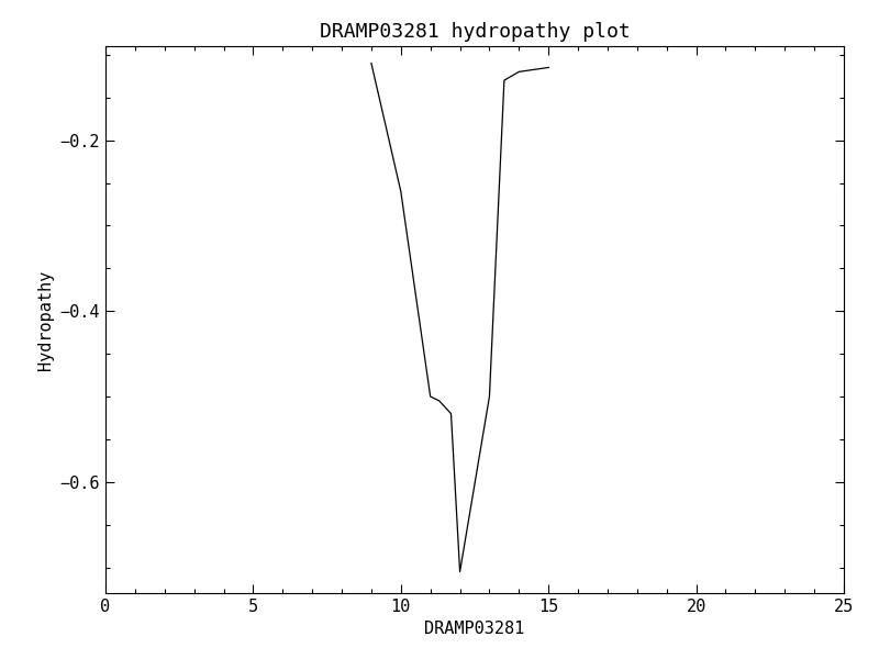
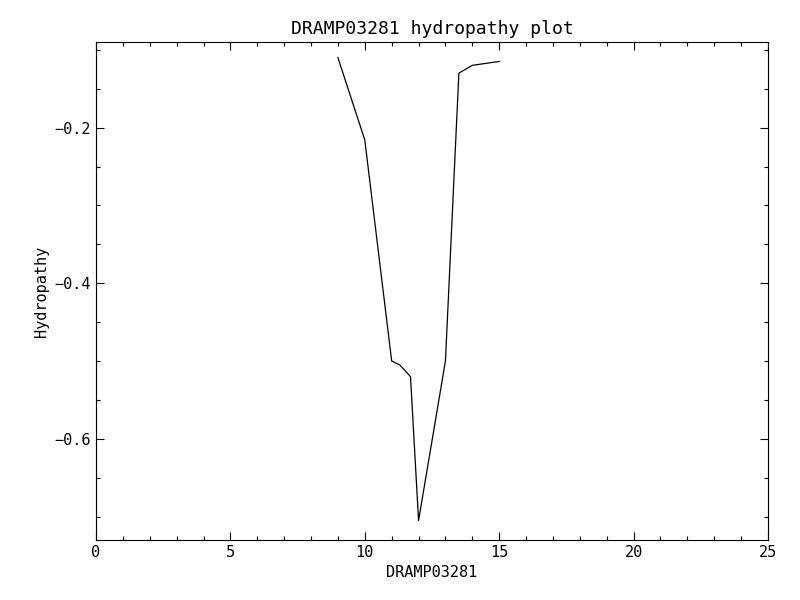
10: -0.260 -> -0.216
